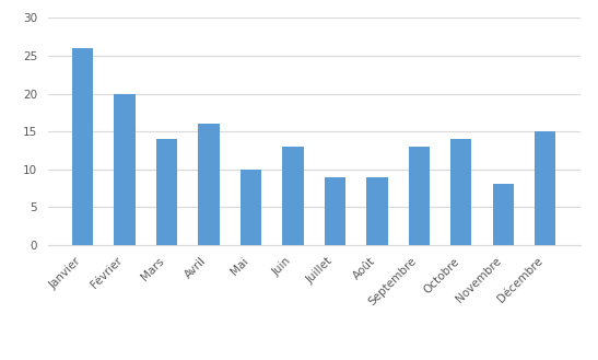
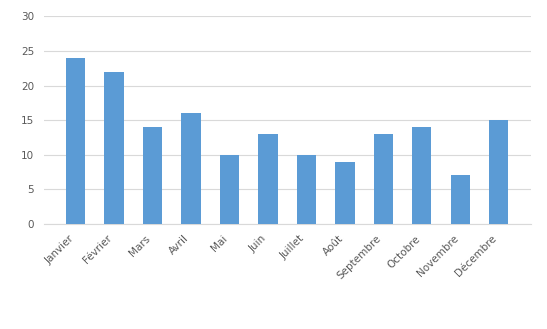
Janvier: 26 -> 24
Février: 20 -> 22
Juillet: 9 -> 10
Novembre: 8 -> 7
